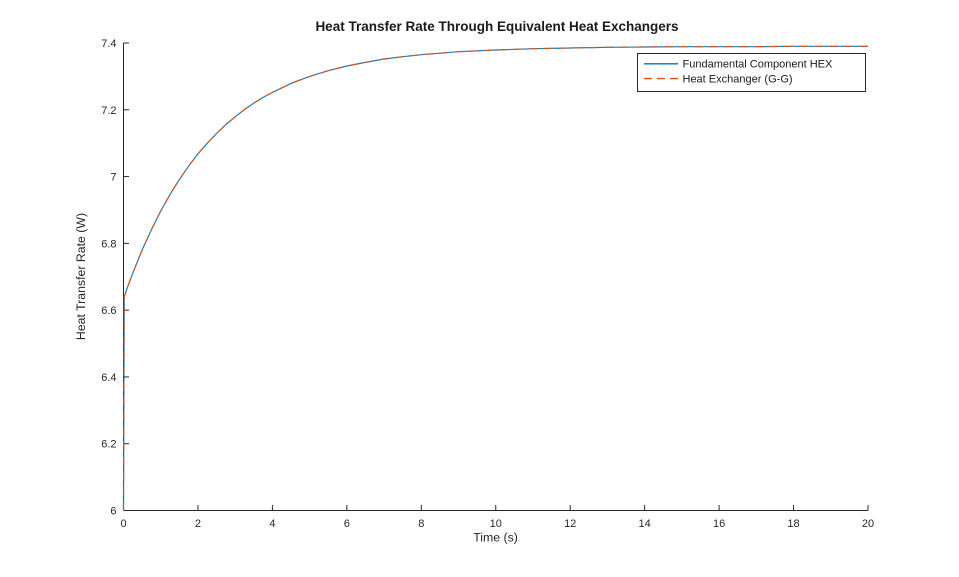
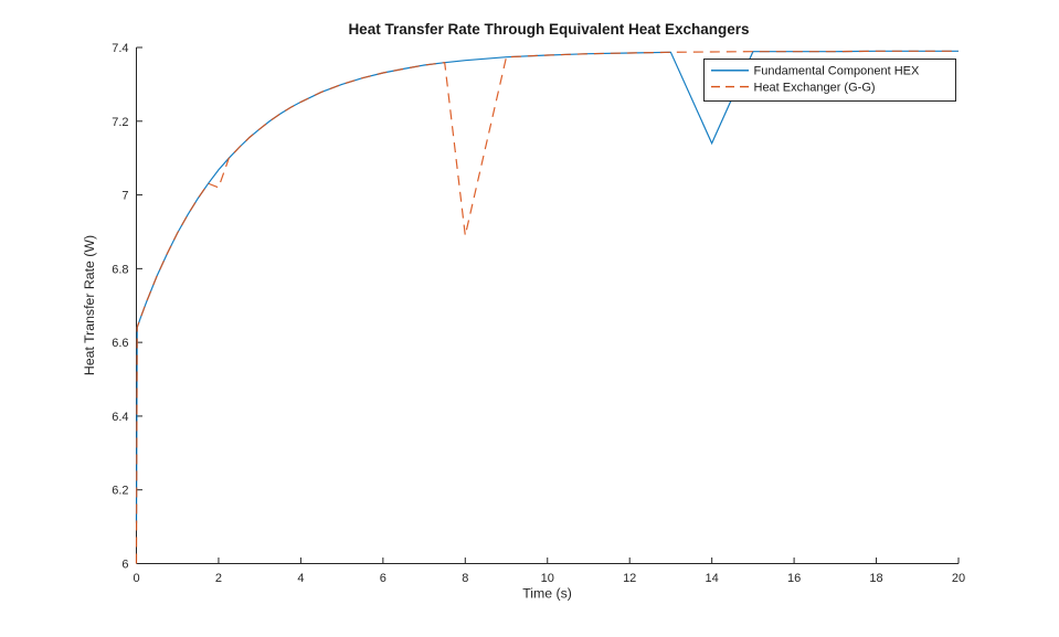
Fundamental Component HEX/0: 6.00 -> 6.11
Heat Exchanger (G-G)/2: 7.07 -> 7.02
Heat Exchanger (G-G)/8: 7.37 -> 6.89
Fundamental Component HEX/14: 7.39 -> 7.14
